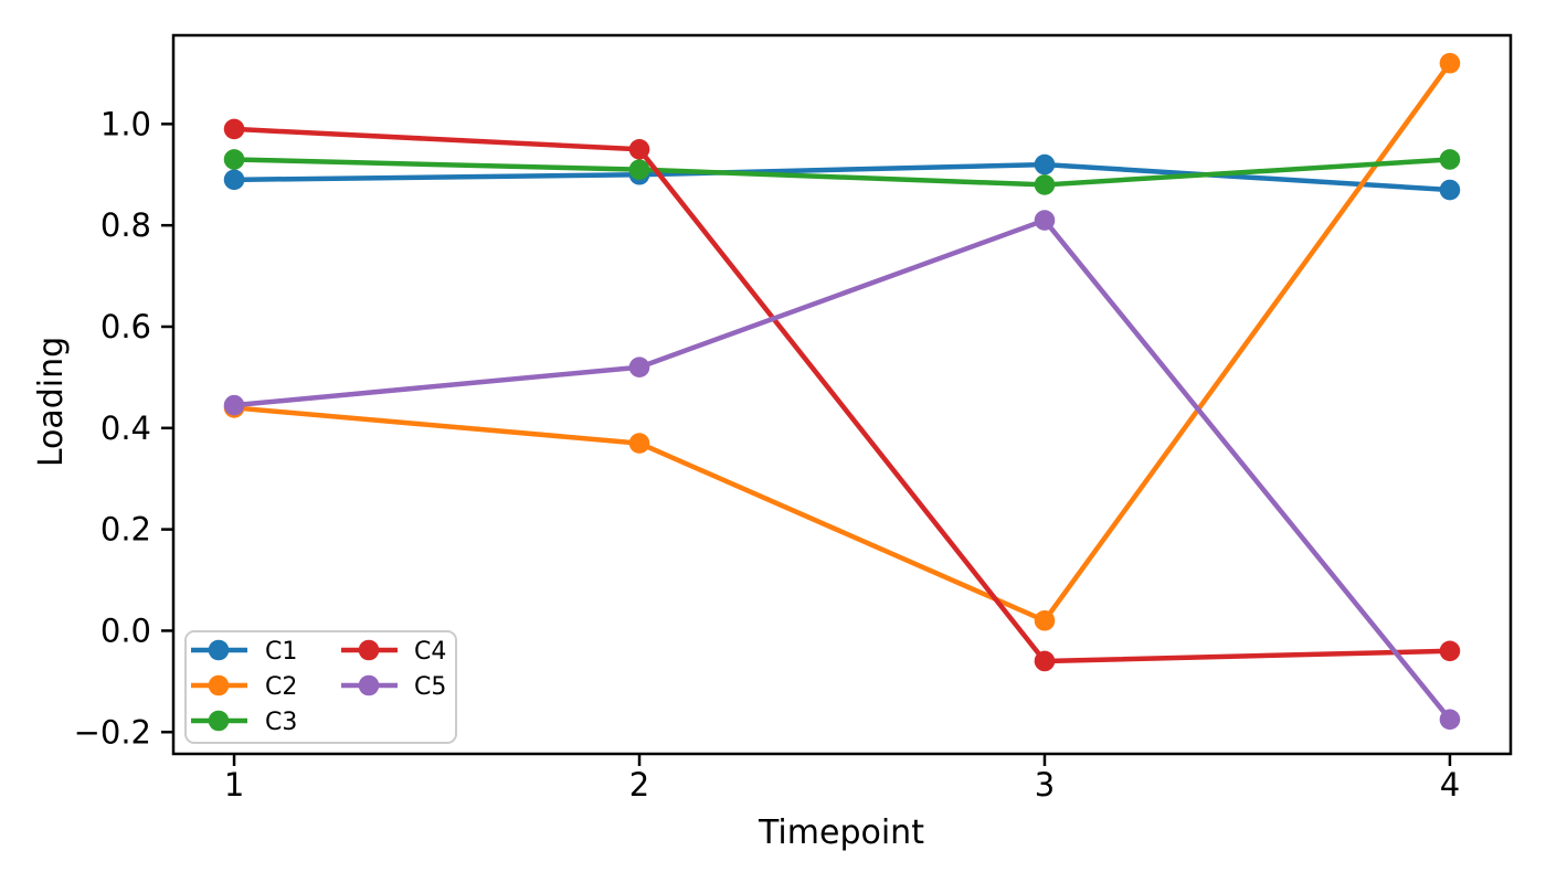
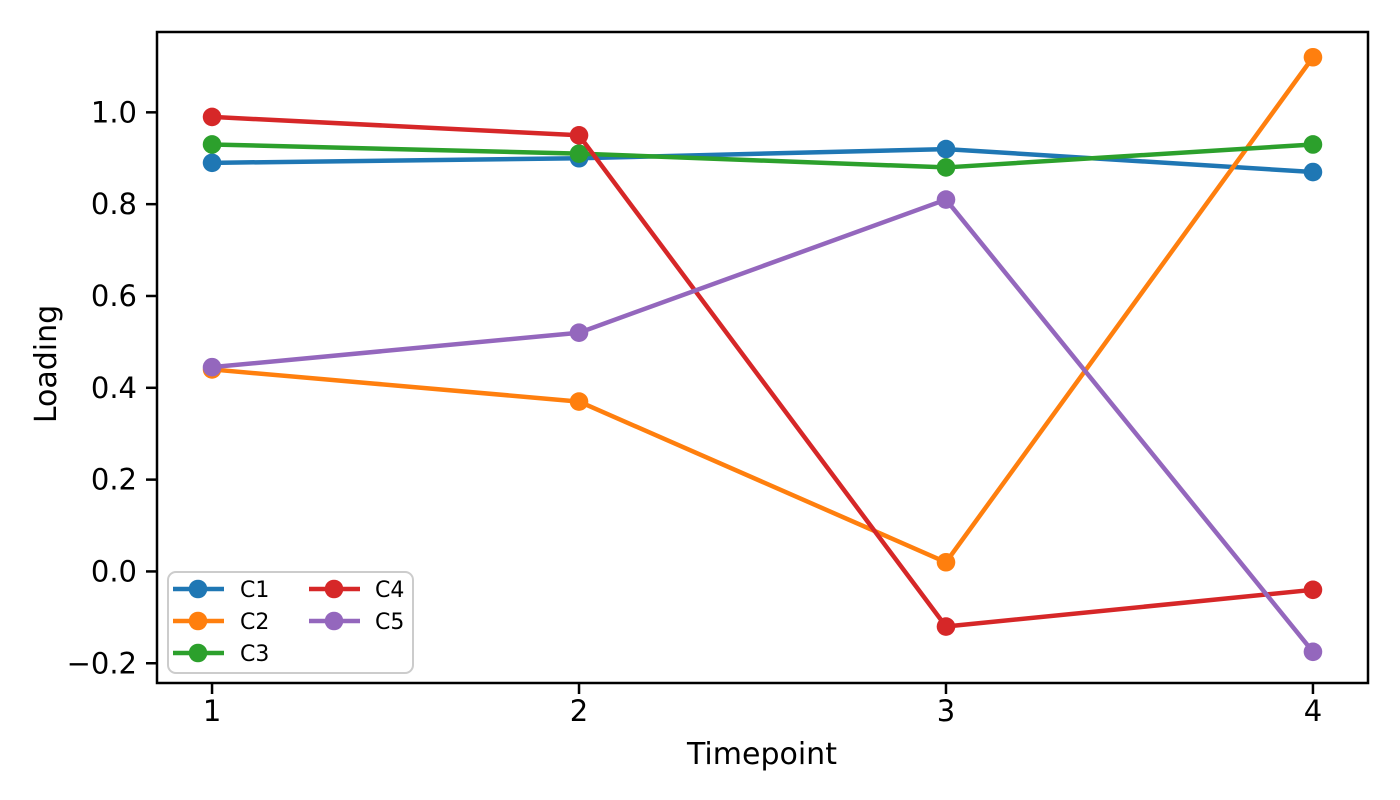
C4/3: -0.06 -> -0.12
